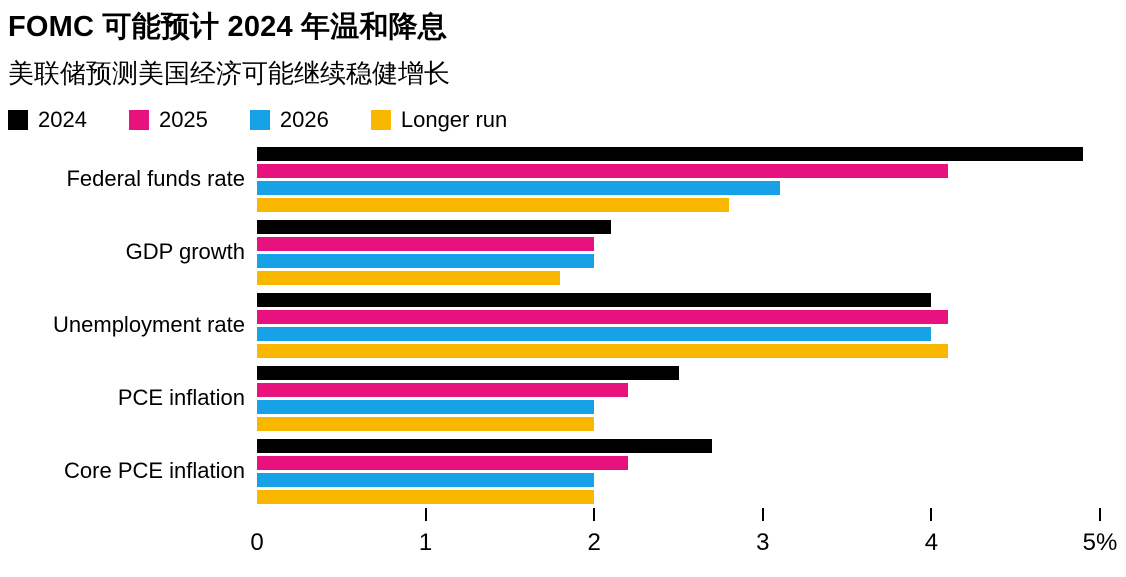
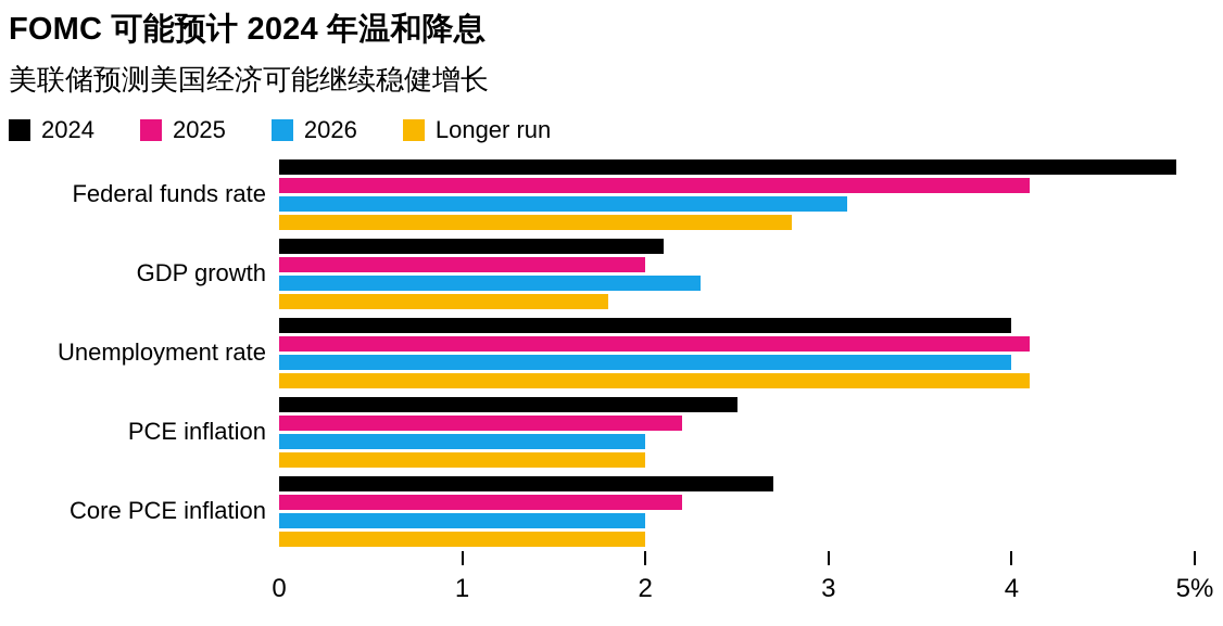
2026/GDP growth: 2.0% -> 2.3%
